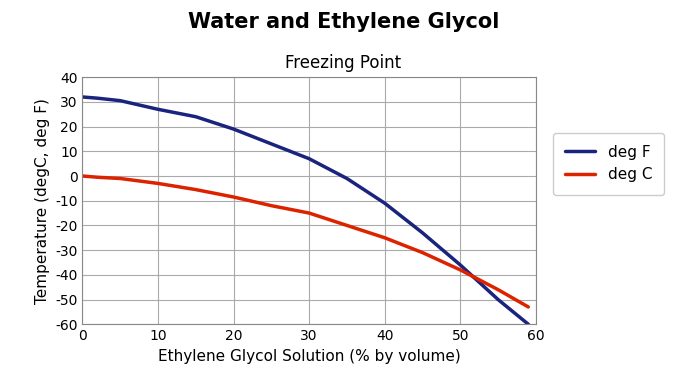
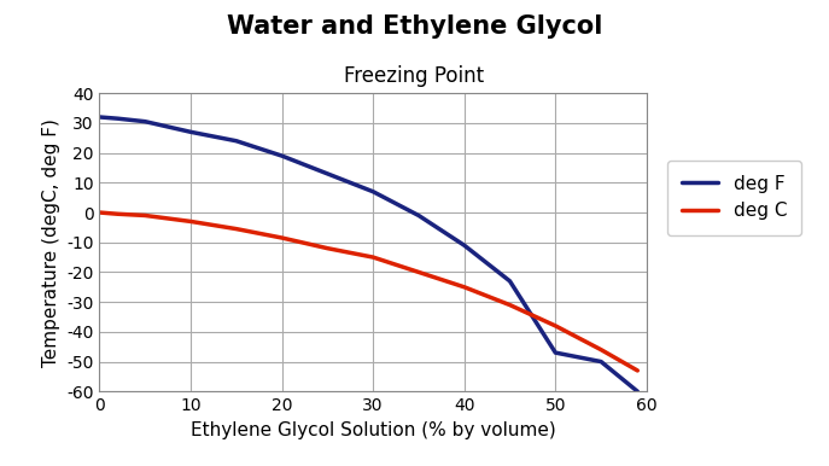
deg F/50: -36.0 -> -47.0
